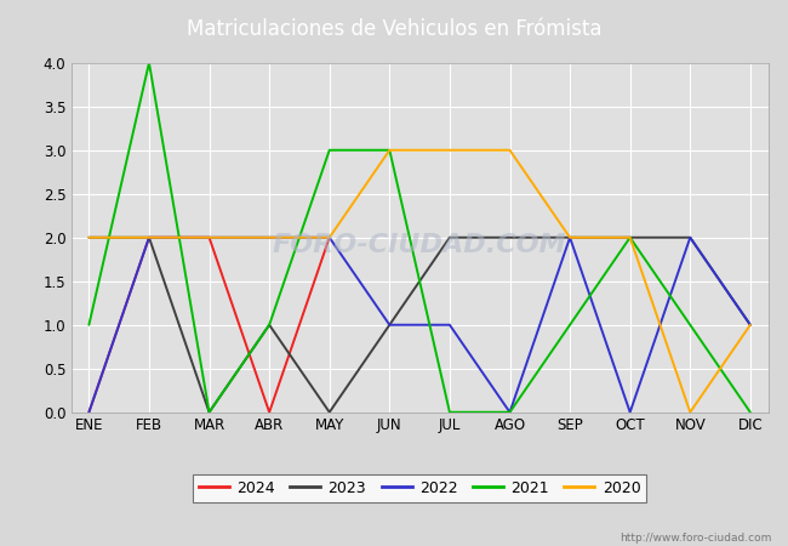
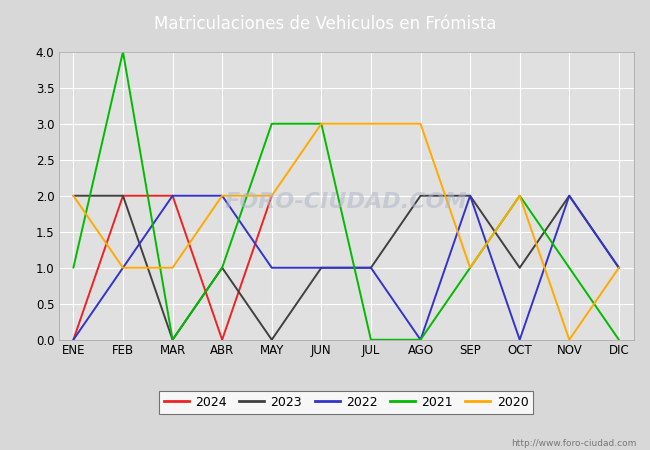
2022/FEB: 2 -> 1
2020/FEB: 2 -> 1
2020/MAR: 2 -> 1
2022/MAY: 2 -> 1
2023/JUL: 2 -> 1
2020/SEP: 2 -> 1
2023/OCT: 2 -> 1
